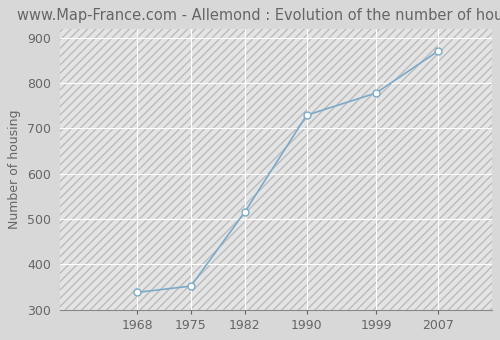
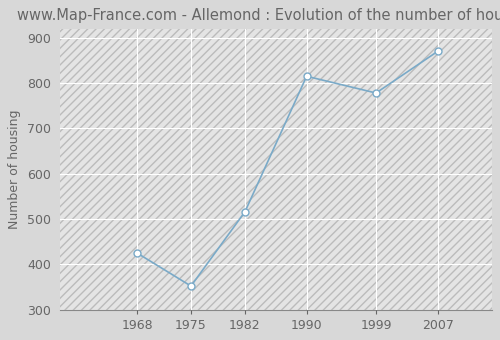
1968: 338 -> 425
1990: 729 -> 815
